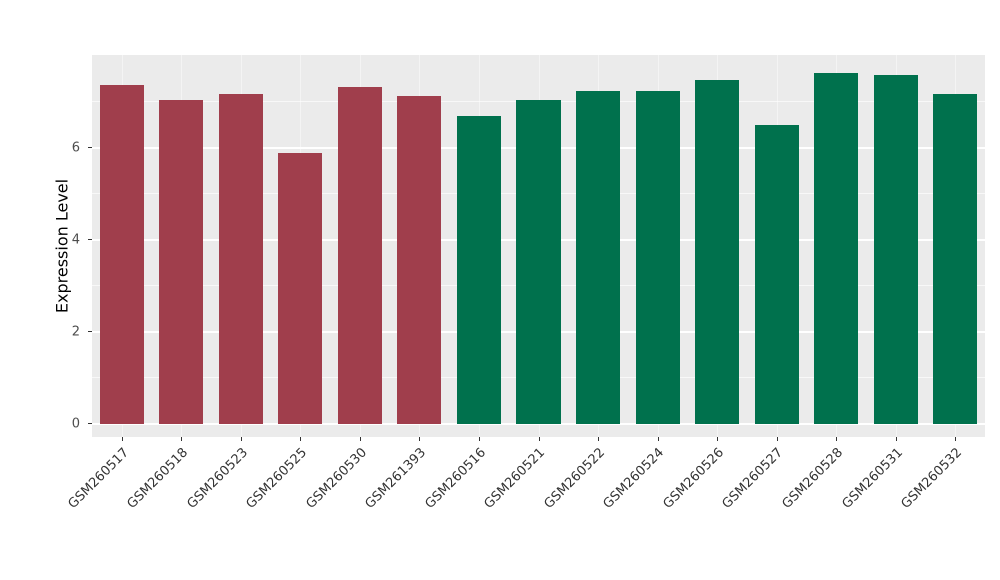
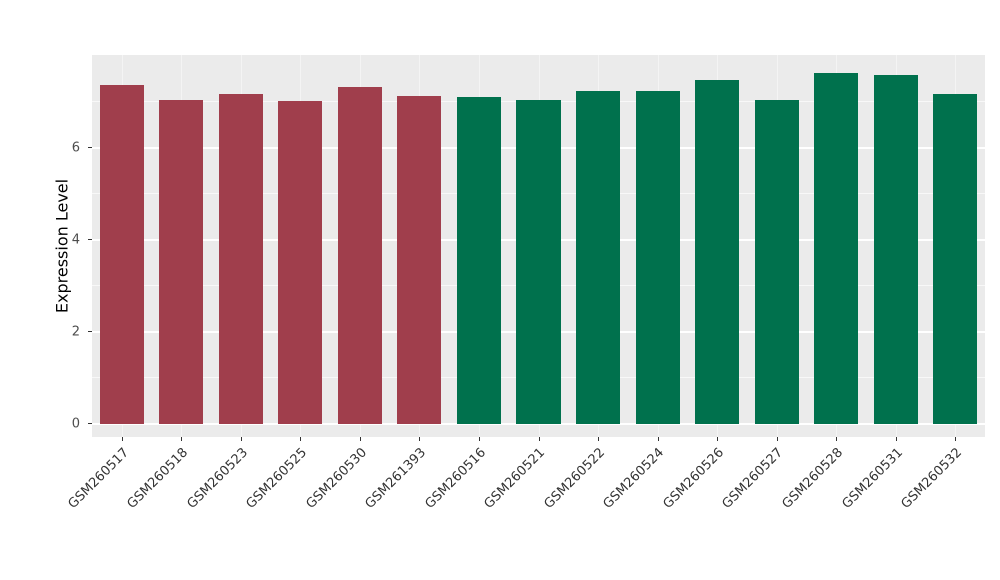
GSM260525: 5.9 -> 7.0
GSM260516: 6.7 -> 7.1
GSM260527: 6.5 -> 7.0
